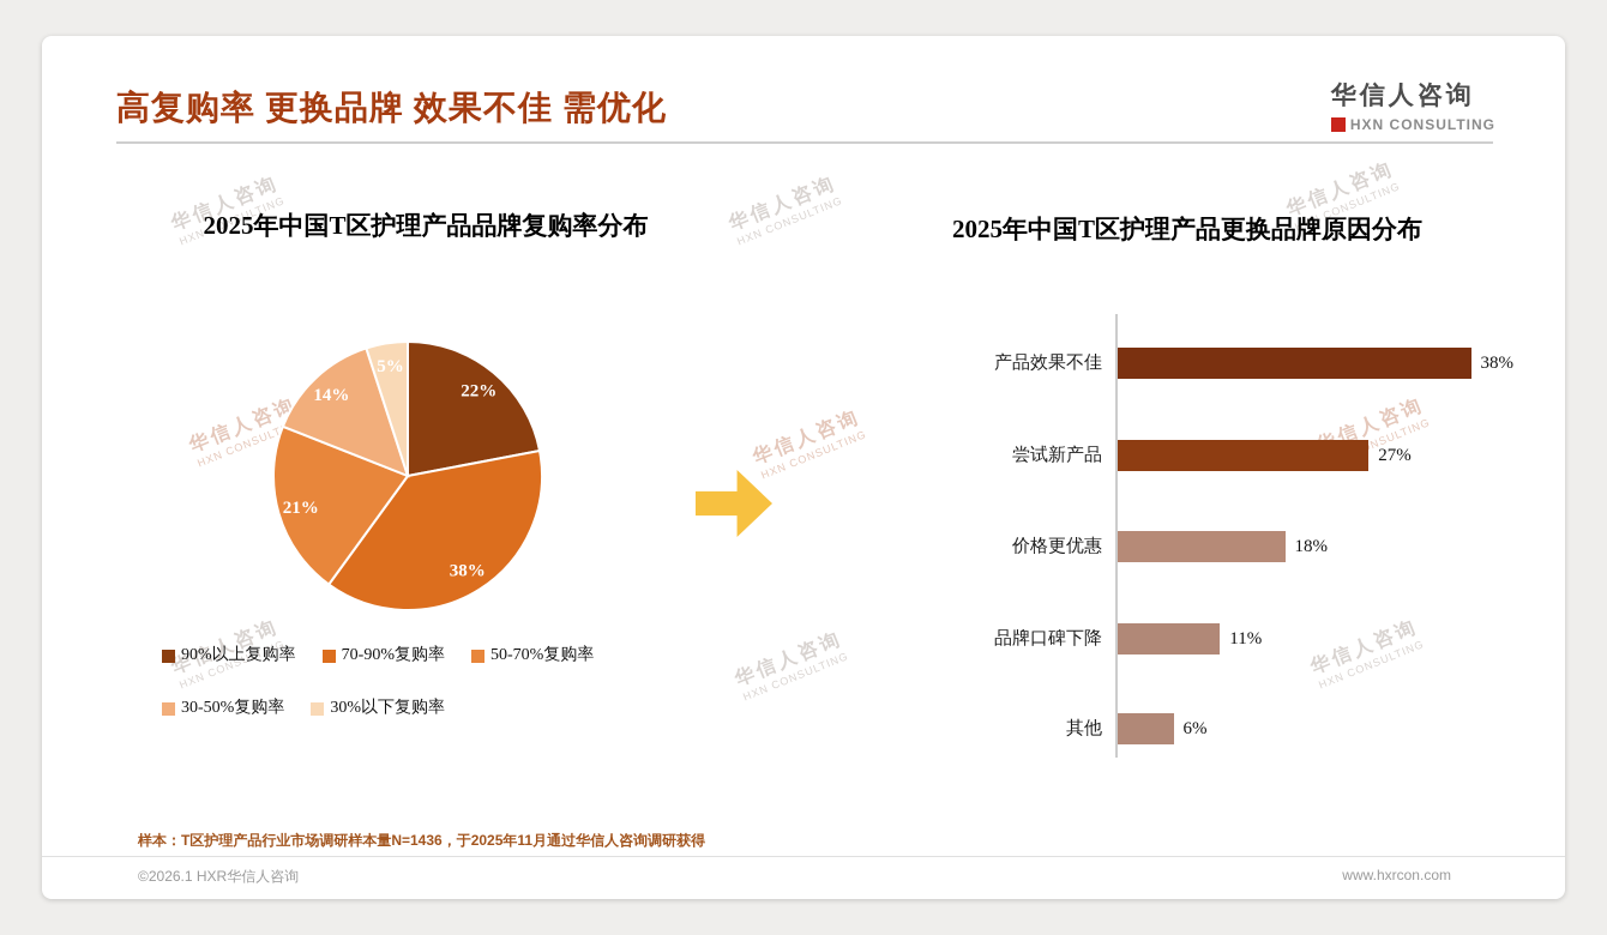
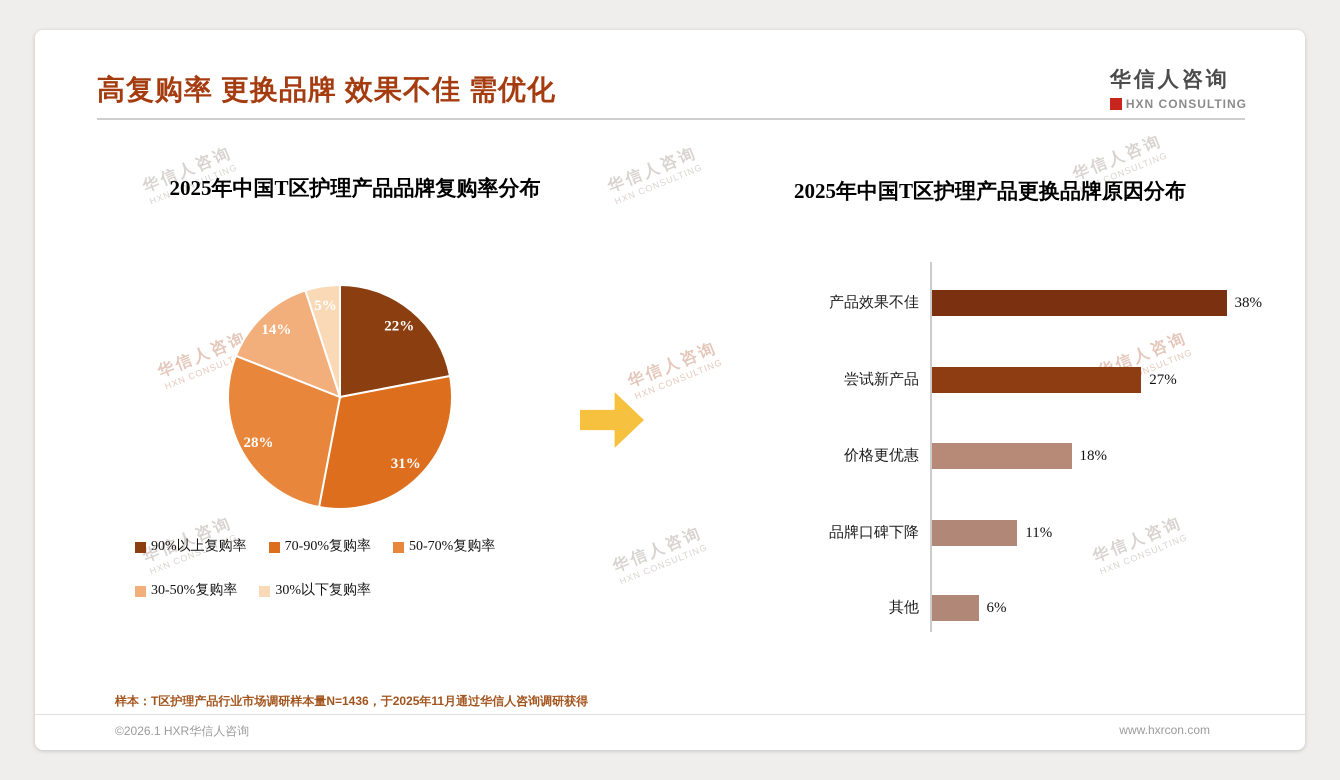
2025年中国T区护理产品品牌复购率分布/70-90%复购率: 38% -> 31%
2025年中国T区护理产品品牌复购率分布/50-70%复购率: 21% -> 28%
